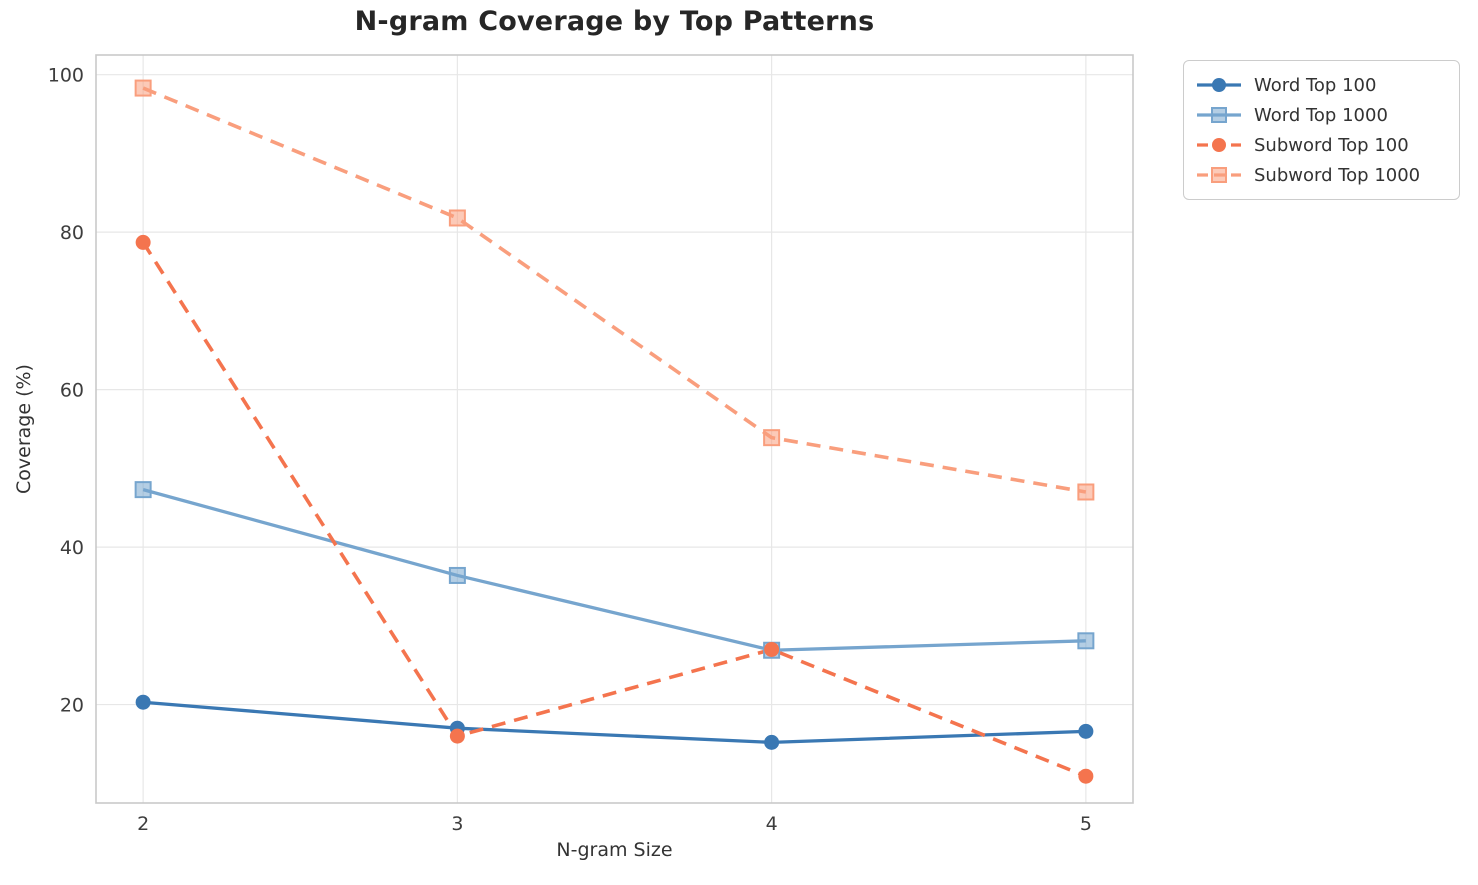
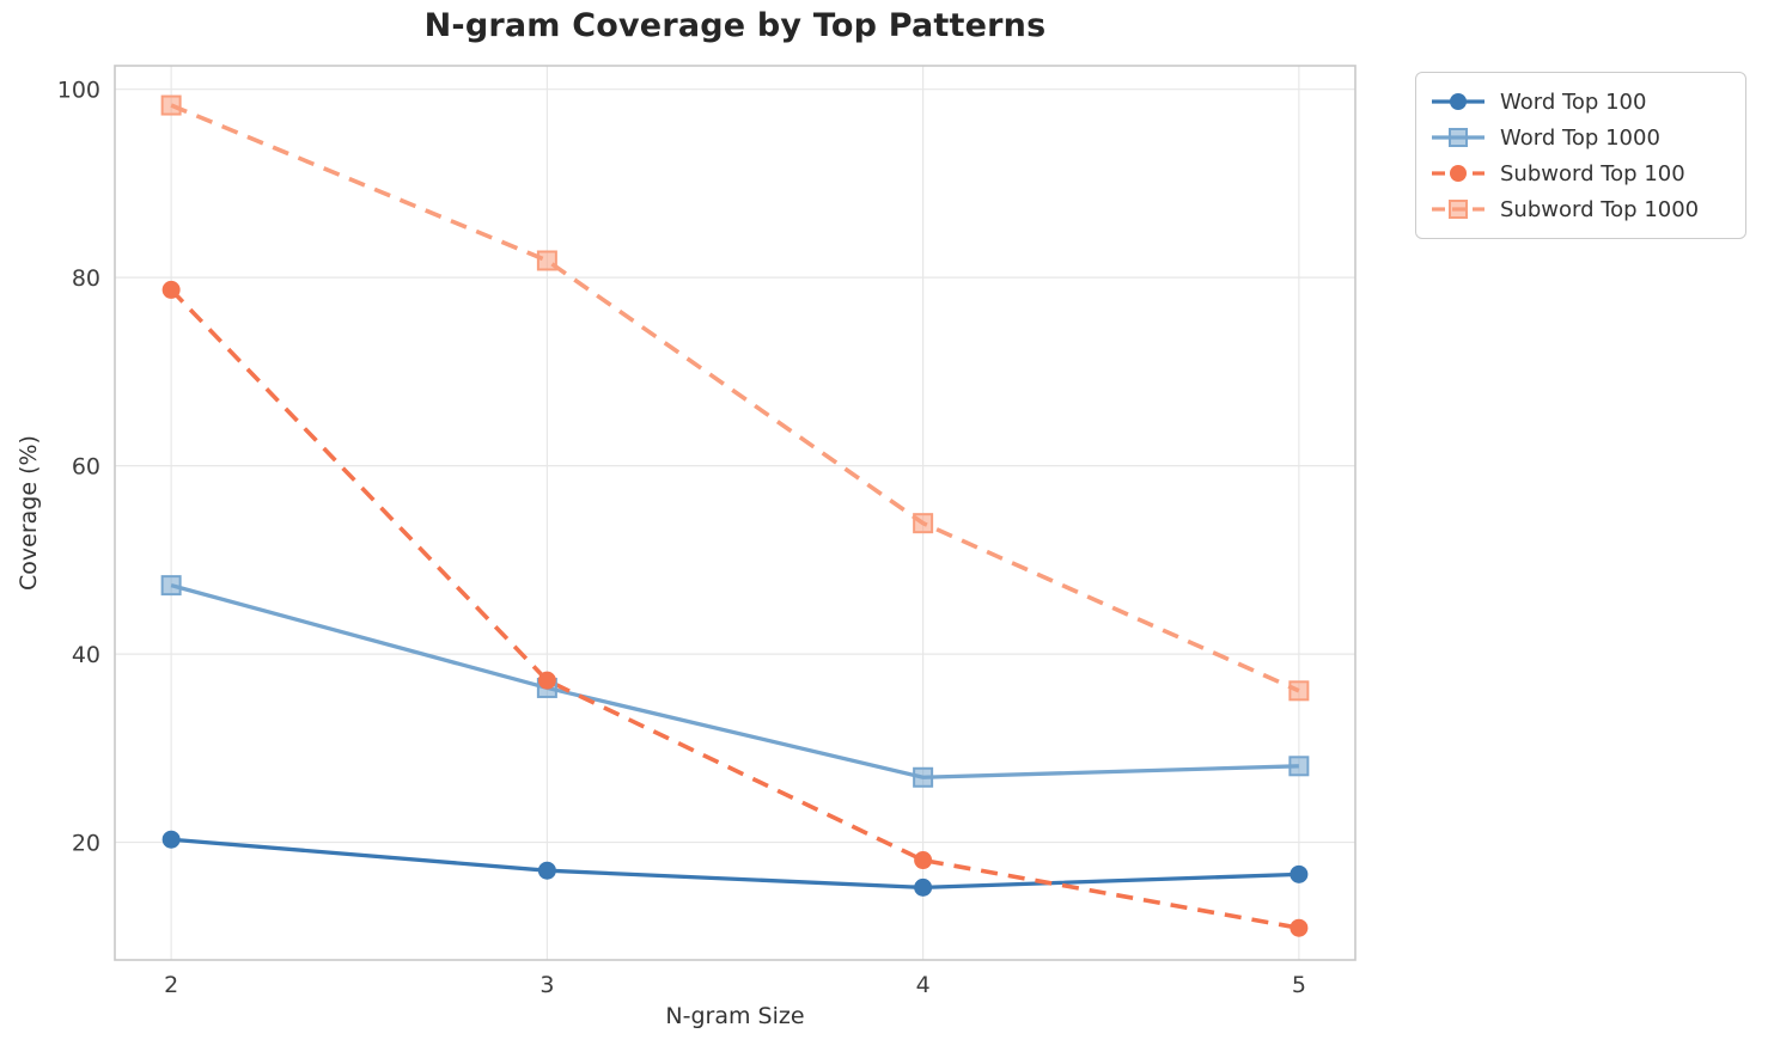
Subword Top 100/3: 16 -> 37
Subword Top 100/4: 27 -> 18
Subword Top 1000/5: 47 -> 36
